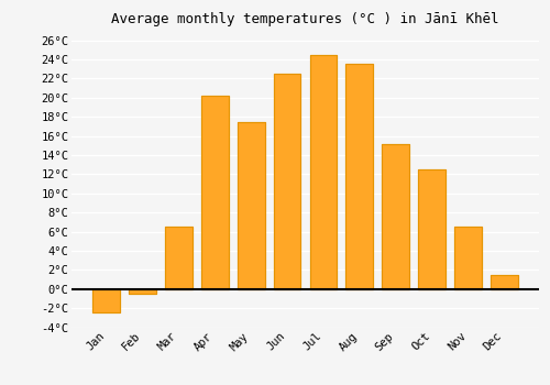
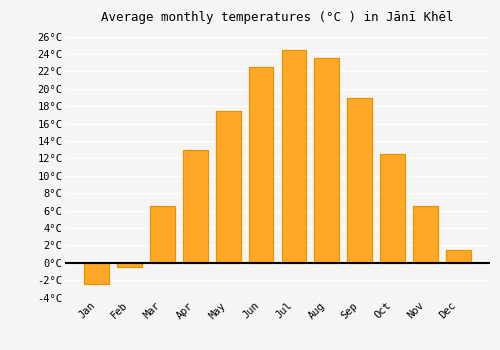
Apr: 20.2°C -> 13.0°C
Sep: 15.2°C -> 19.0°C
